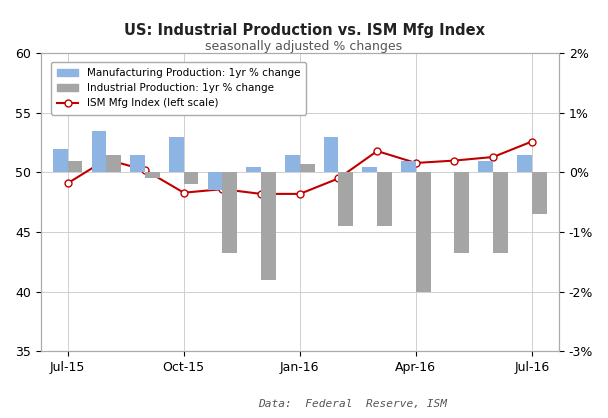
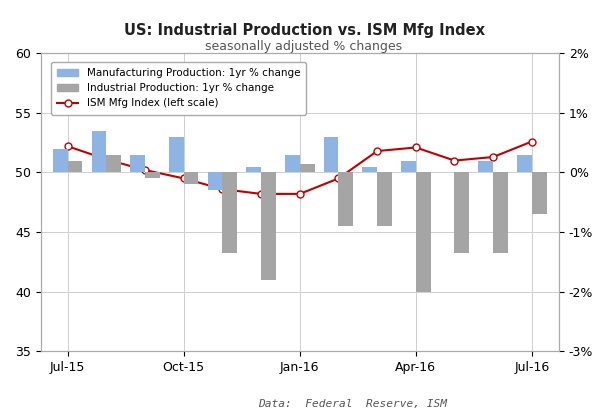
ISM Mfg Index (left scale)/Jul-15: 49.1 -> 52.2
ISM Mfg Index (left scale)/Oct-15: 48.3 -> 49.5
ISM Mfg Index (left scale)/Apr-16: 50.8 -> 52.1
